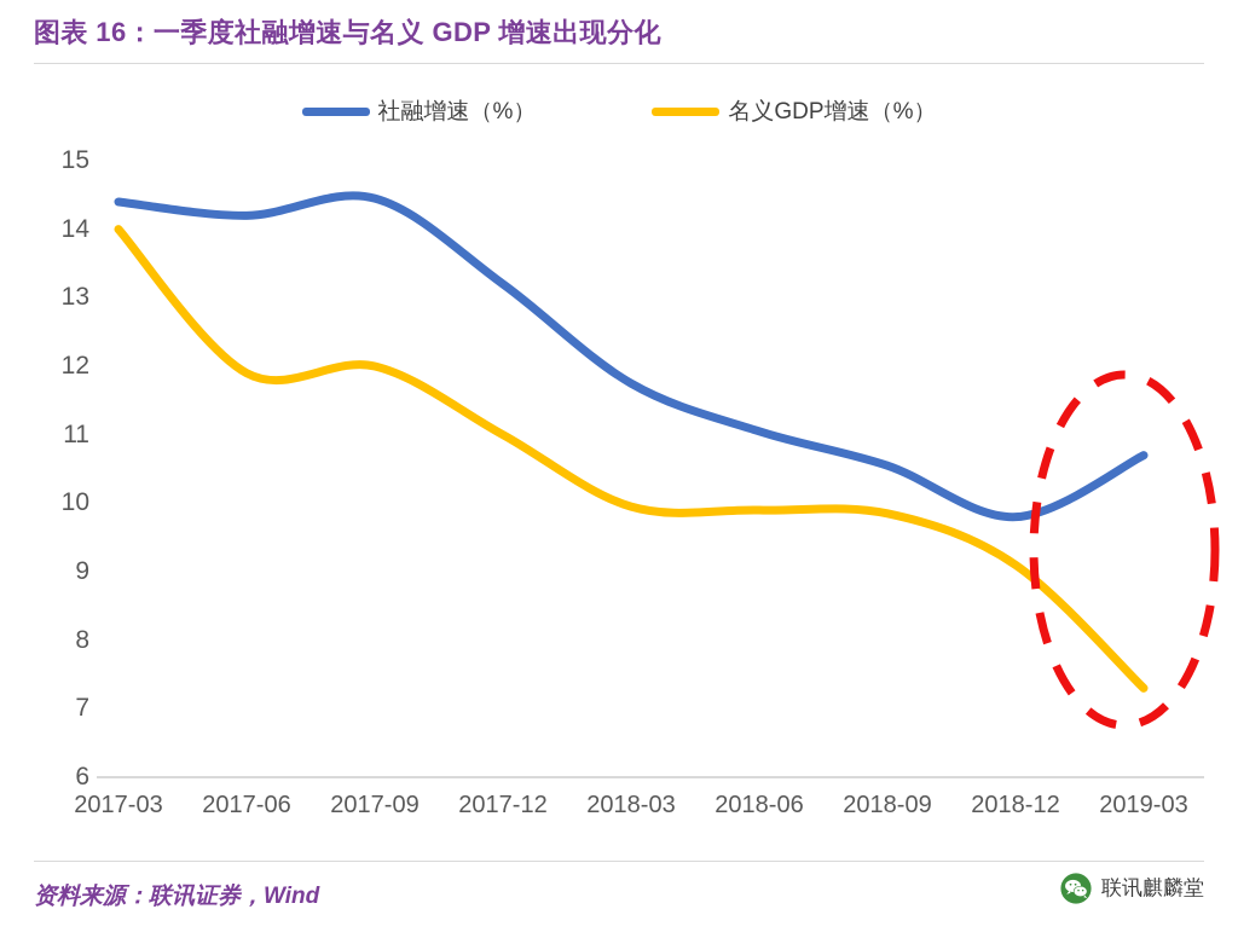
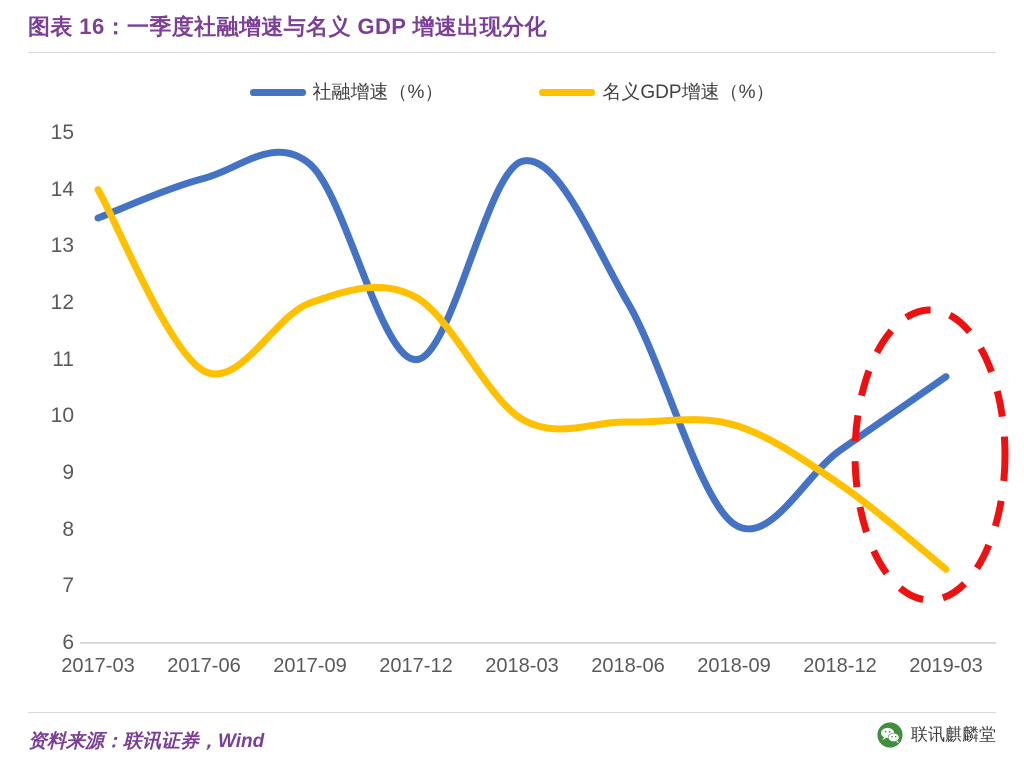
社融增速（%）/2017-03: 14.4 -> 13.5
名义GDP增速（%）/2017-06: 11.9 -> 10.8
社融增速（%）/2017-12: 13.2 -> 11.0
名义GDP增速（%）/2017-12: 11.0 -> 12.1
社融增速（%）/2018-03: 11.8 -> 14.5
社融增速（%）/2018-06: 11.1 -> 12.0
社融增速（%）/2018-09: 10.6 -> 8.1
社融增速（%）/2018-12: 9.8 -> 9.4
名义GDP增速（%）/2018-12: 9.1 -> 8.8
